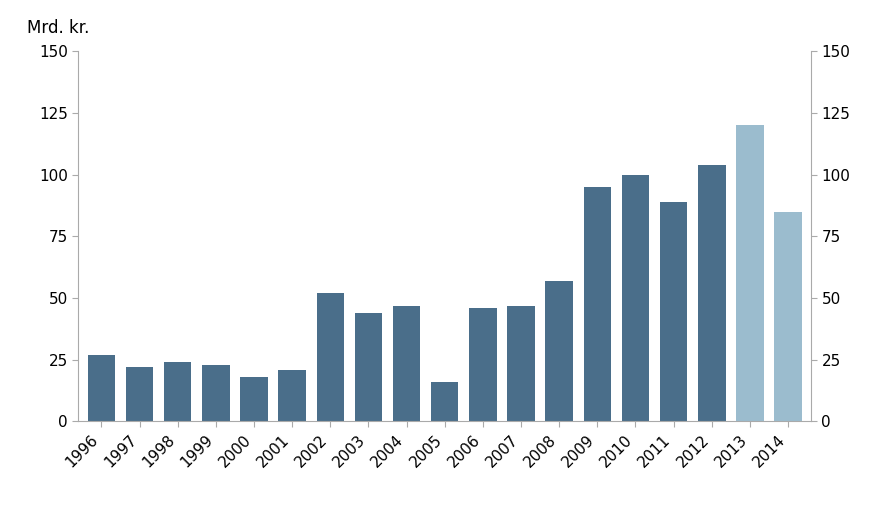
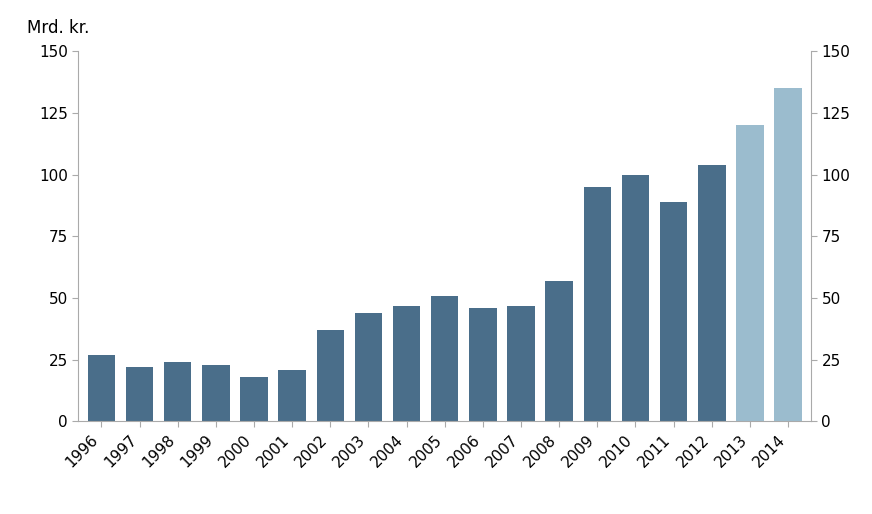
2002: 52 -> 37
2005: 16 -> 51
2014: 85 -> 135
